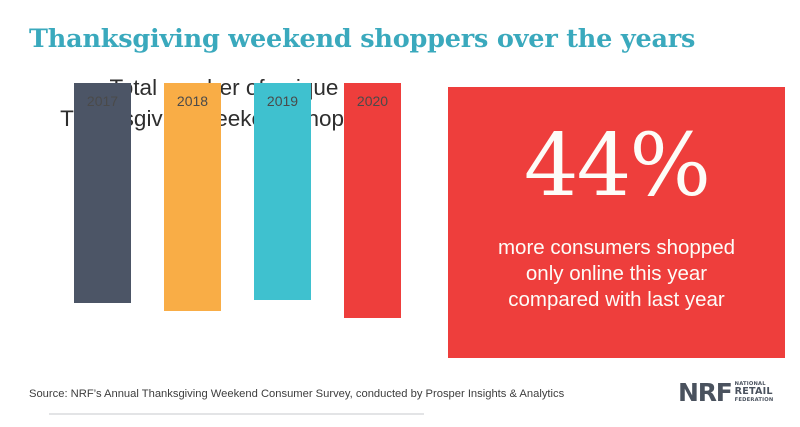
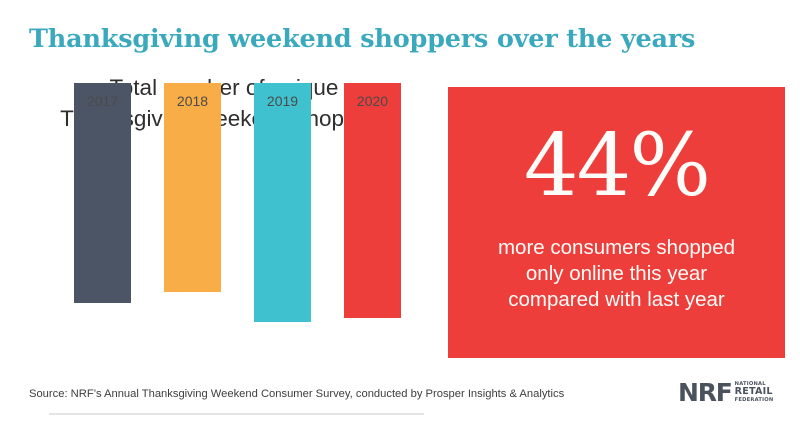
2018: 181.0M -> 165.8M
2019: 172.1M -> 189.6M
